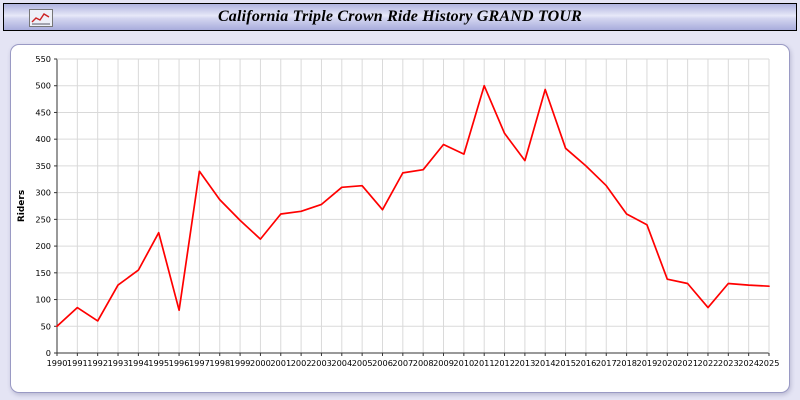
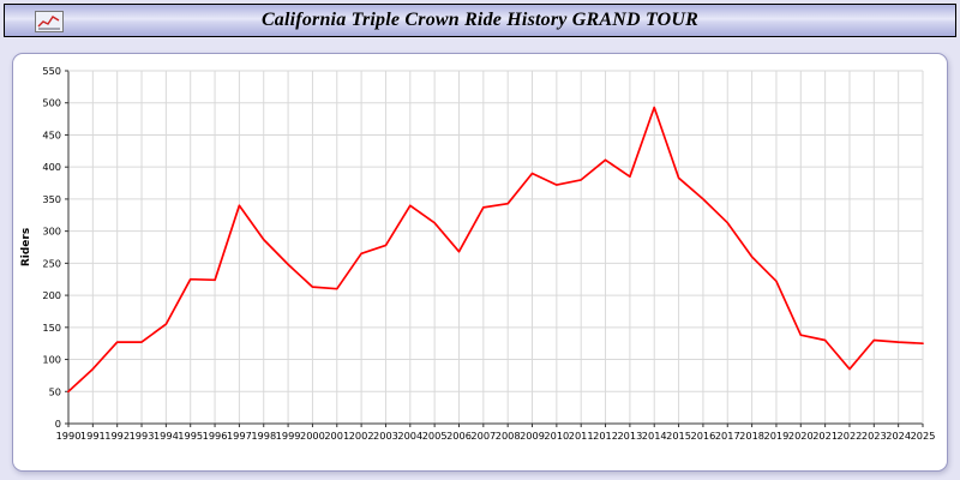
1992: 60 -> 130
1996: 80 -> 220
2001: 260 -> 210
2004: 310 -> 340
2011: 500 -> 380
2013: 360 -> 380
2019: 240 -> 220
